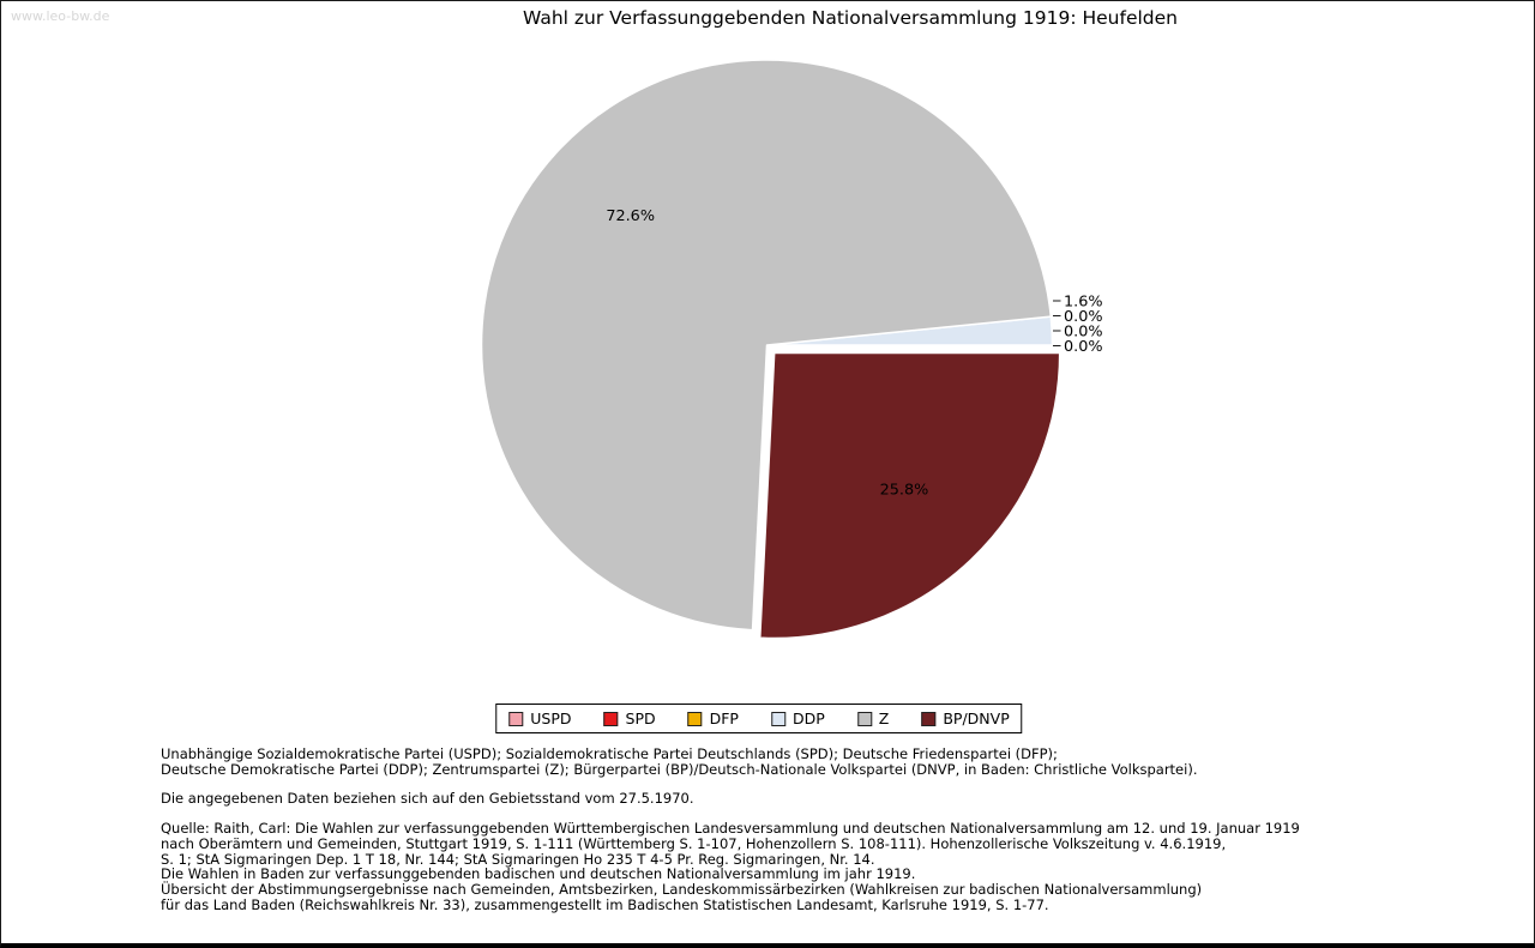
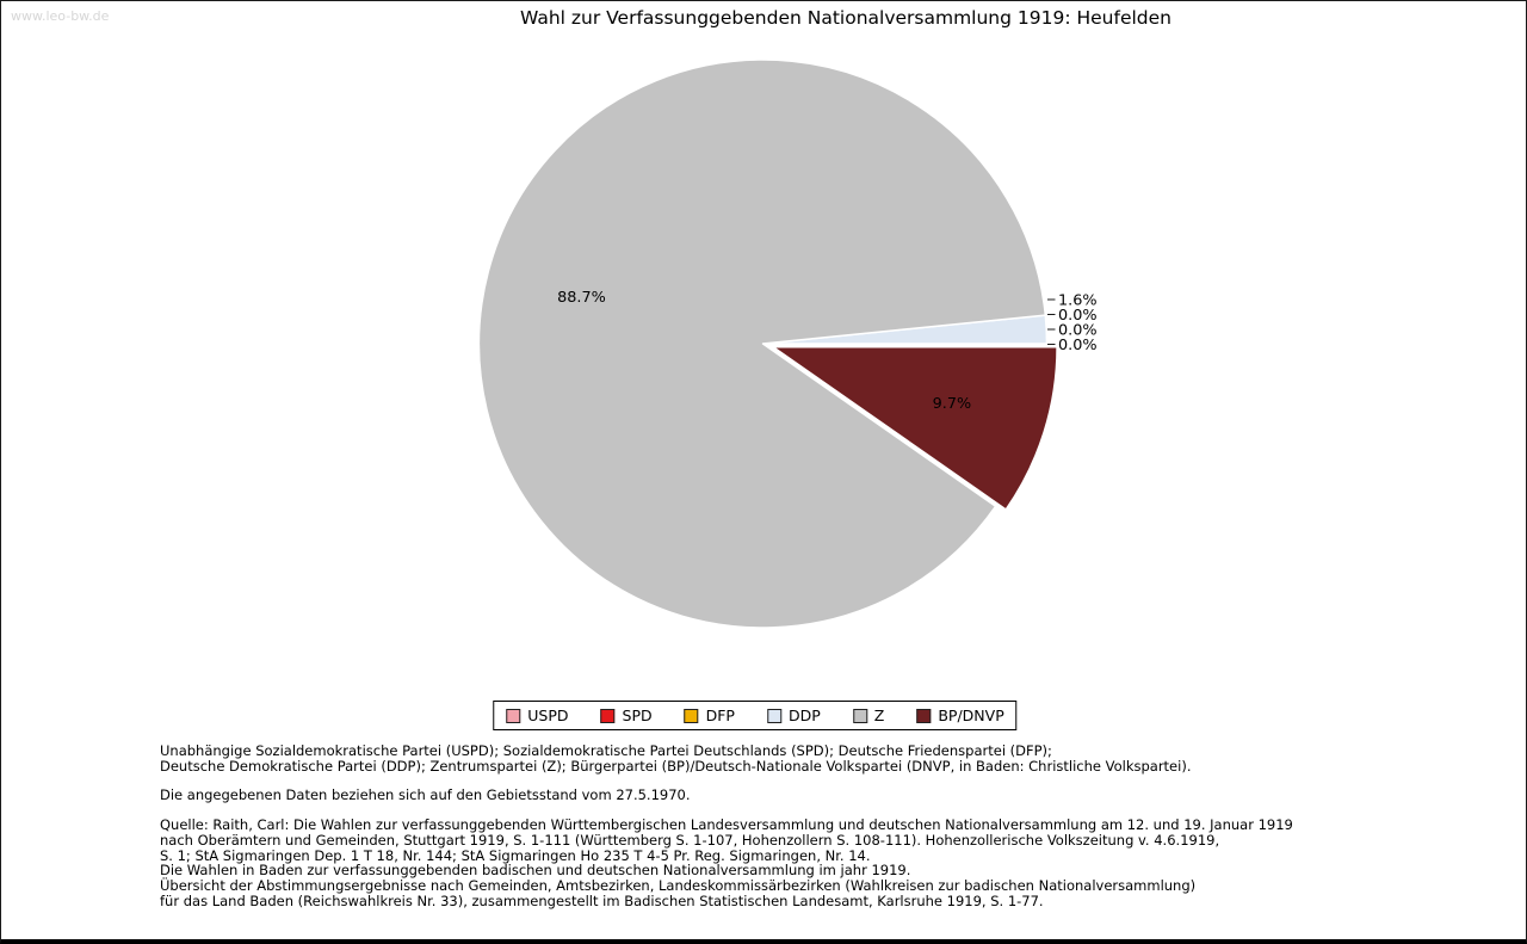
Z: 72.6% -> 88.7%
BP/DNVP: 25.8% -> 9.7%
